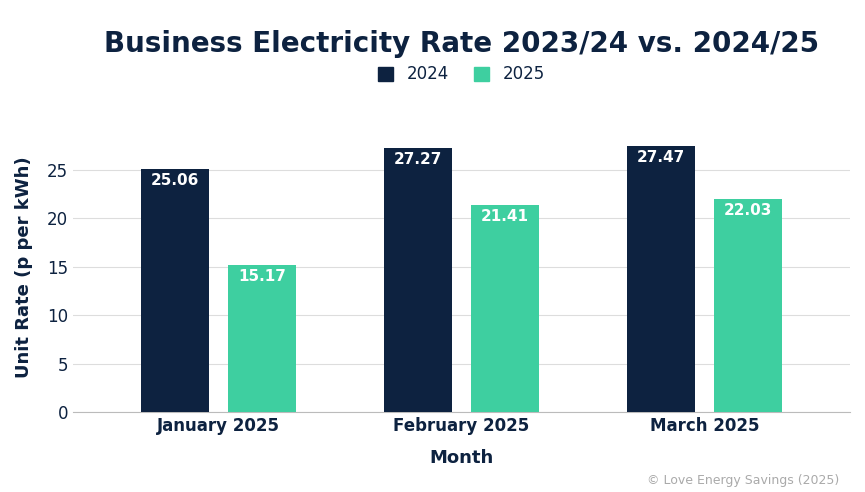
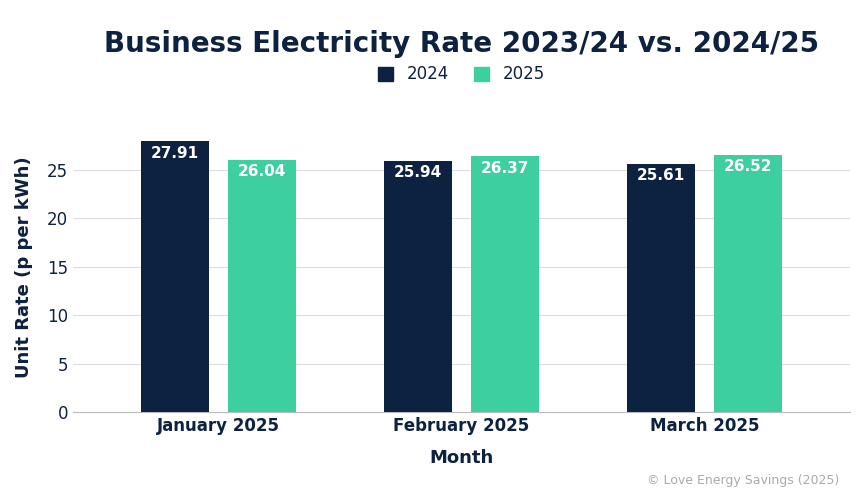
2024/January 2025: 25.06 -> 27.91
2025/January 2025: 15.17 -> 26.04
2024/February 2025: 27.27 -> 25.94
2025/February 2025: 21.41 -> 26.37
2024/March 2025: 27.47 -> 25.61
2025/March 2025: 22.03 -> 26.52
